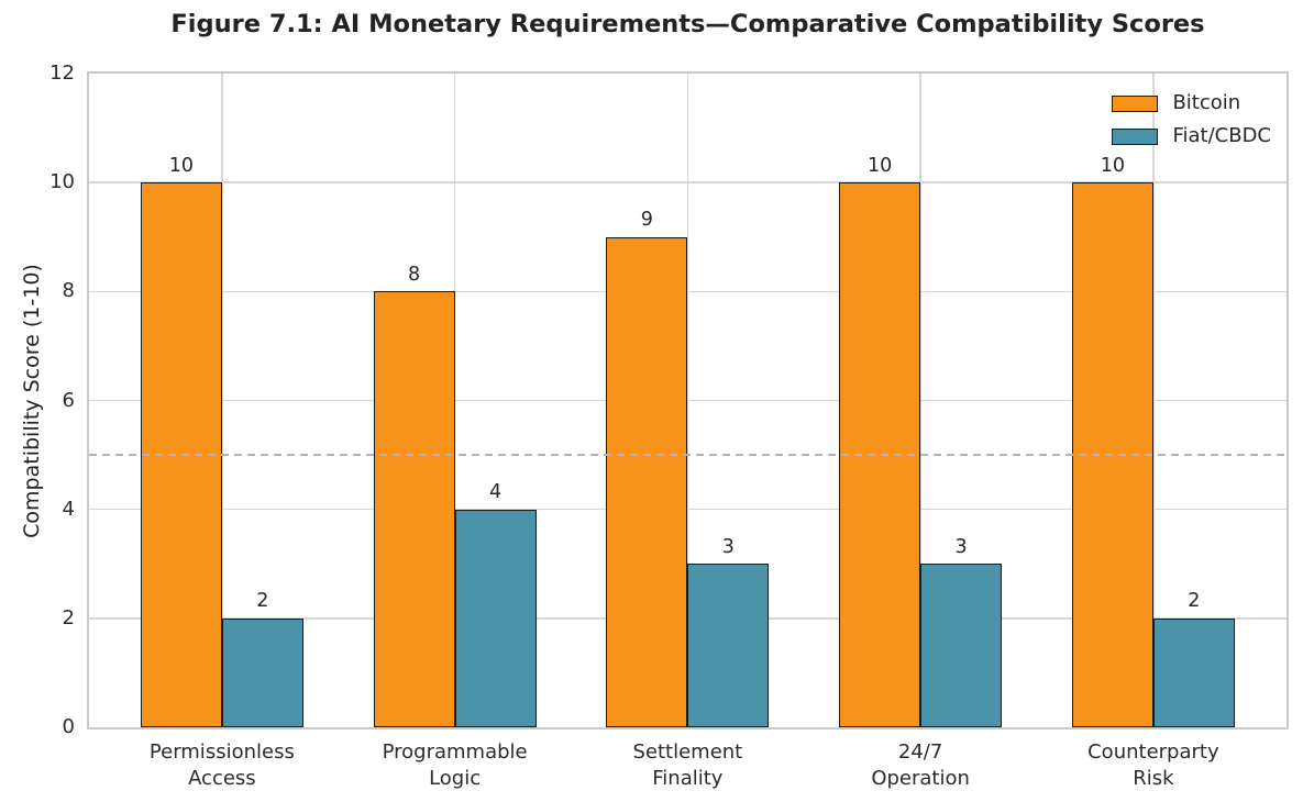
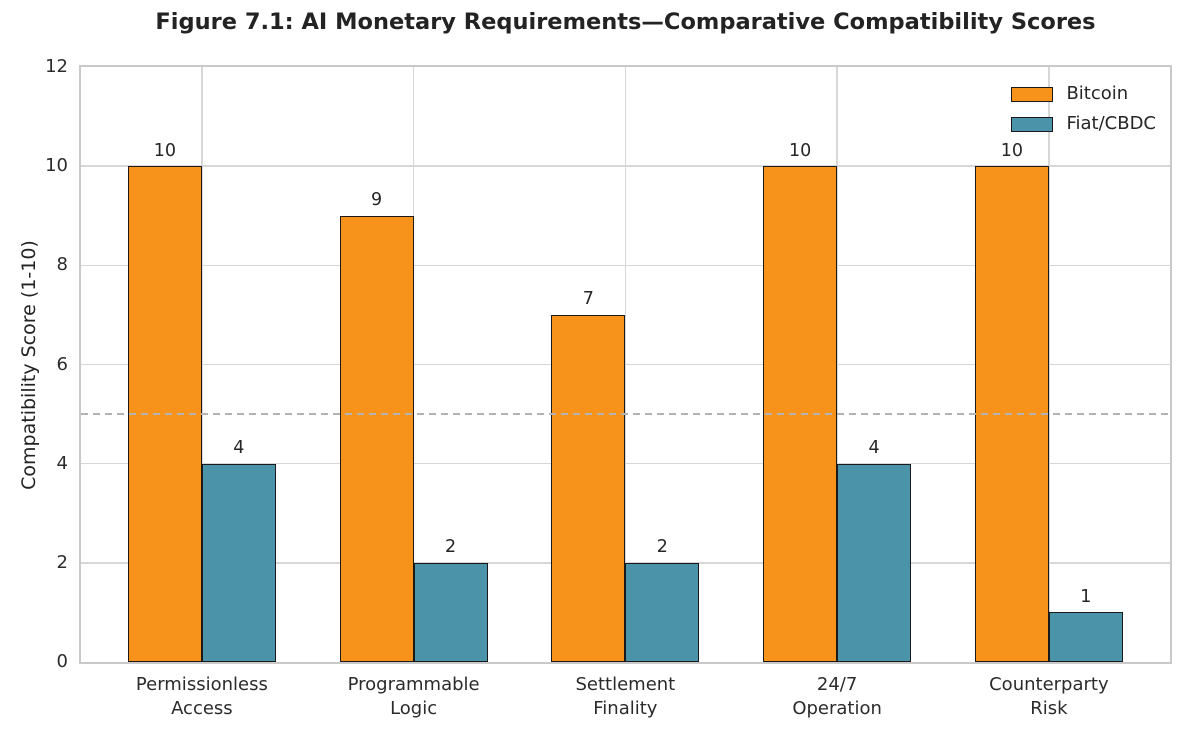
Fiat/CBDC/Permissionless Access: 2 -> 4
Bitcoin/Programmable Logic: 8 -> 9
Fiat/CBDC/Programmable Logic: 4 -> 2
Bitcoin/Settlement Finality: 9 -> 7
Fiat/CBDC/Settlement Finality: 3 -> 2
Fiat/CBDC/24/7 Operation: 3 -> 4
Fiat/CBDC/Counterparty Risk: 2 -> 1
